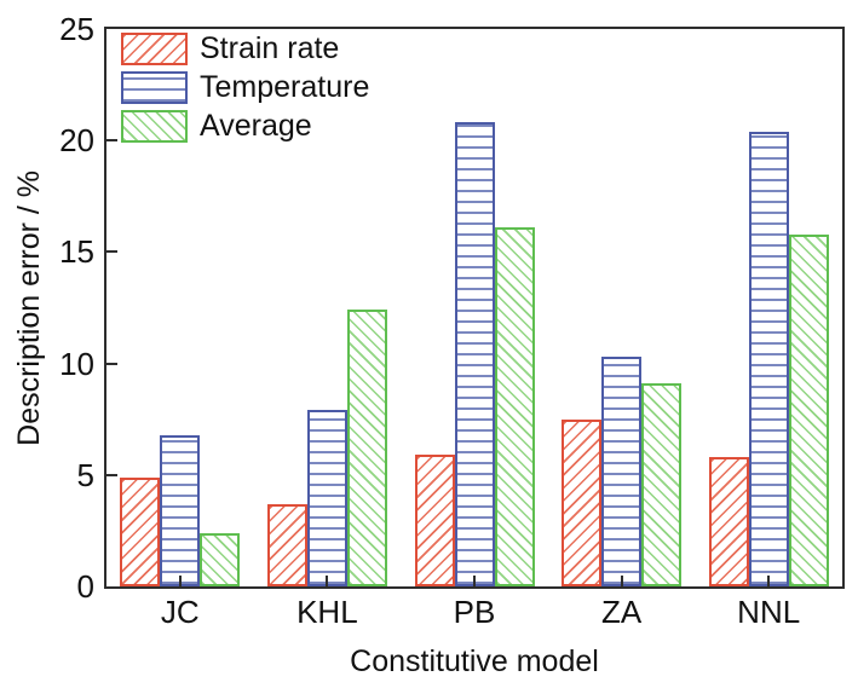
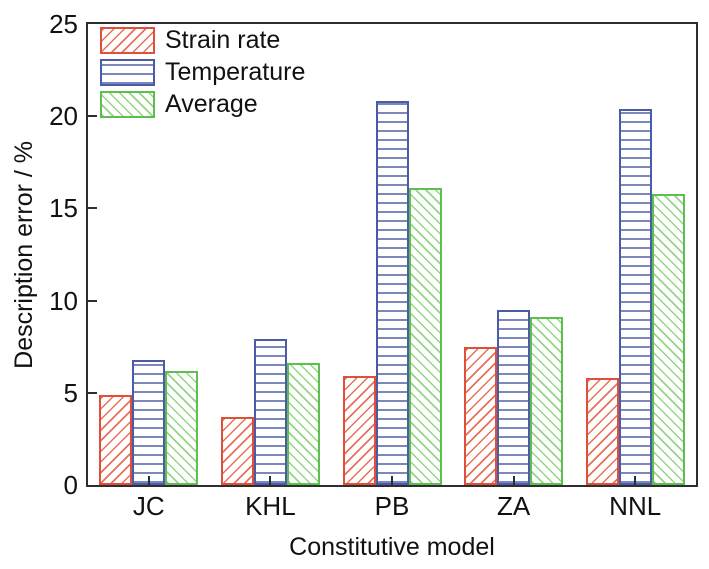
Average/JC: 2.4 -> 6.2
Average/KHL: 12.4 -> 6.6
Temperature/ZA: 10.3 -> 9.5
